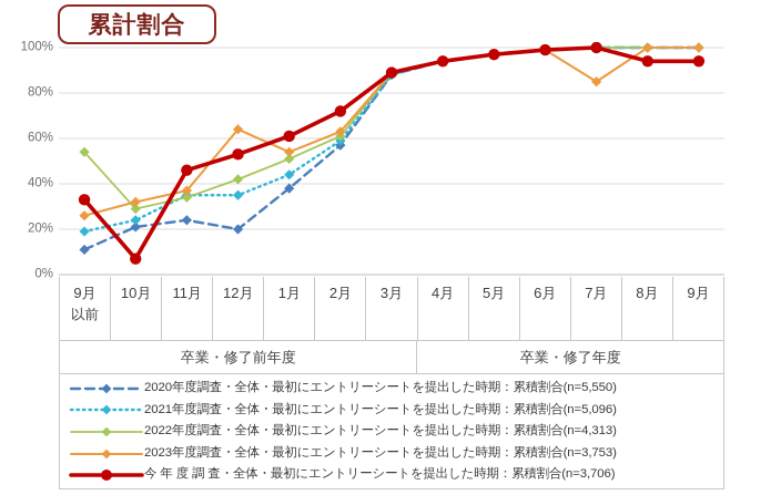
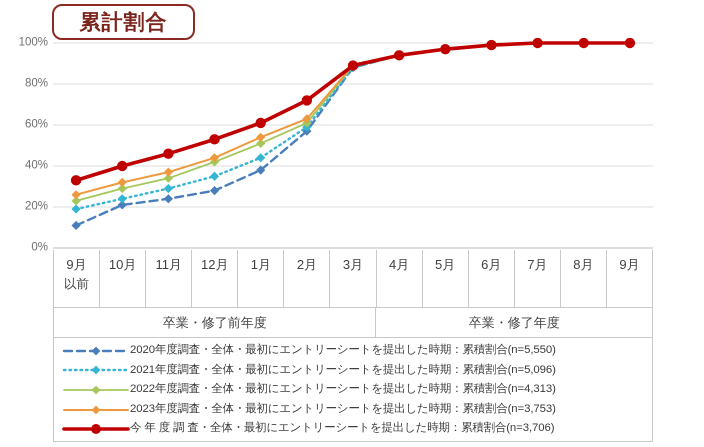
2022年度調査・全体・最初にエントリーシートを提出した時期：累積割合(n=4,313)/9月 以前: 54% -> 23%
今 年 度 調 査・全体・最初にエントリーシートを提出した時期：累積割合(n=3,706)/10月: 7% -> 40%
2021年度調査・全体・最初にエントリーシートを提出した時期：累積割合(n=5,096)/11月: 35% -> 29%
2020年度調査・全体・最初にエントリーシートを提出した時期：累積割合(n=5,550)/12月: 20% -> 28%
2023年度調査・全体・最初にエントリーシートを提出した時期：累積割合(n=3,753)/12月: 64% -> 44%
2023年度調査・全体・最初にエントリーシートを提出した時期：累積割合(n=3,753)/7月: 85% -> 100%
今 年 度 調 査・全体・最初にエントリーシートを提出した時期：累積割合(n=3,706)/8月: 94% -> 100%
今 年 度 調 査・全体・最初にエントリーシートを提出した時期：累積割合(n=3,706)/9月: 94% -> 100%
